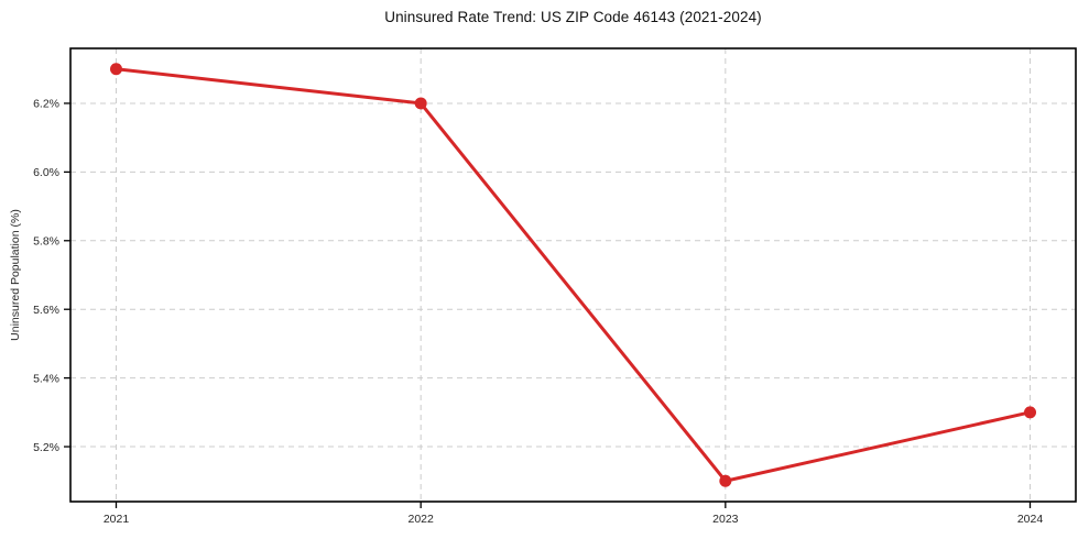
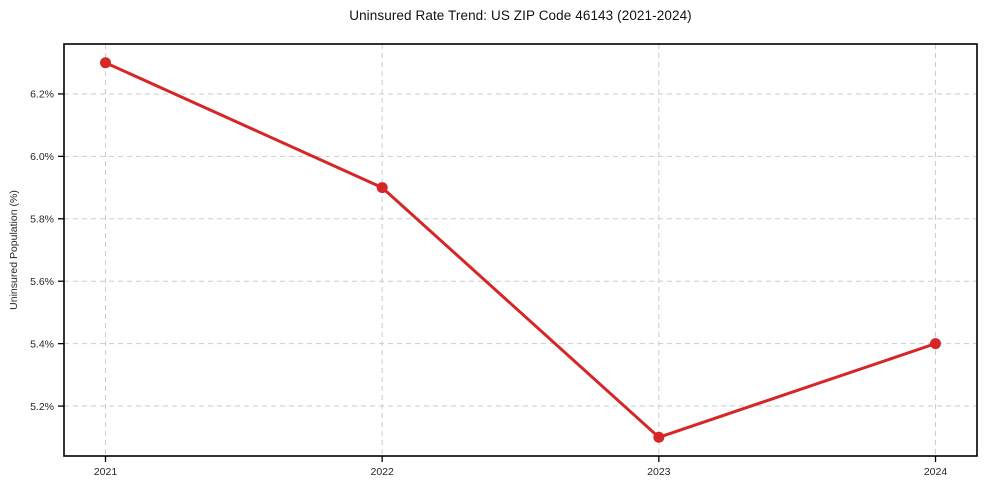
2022: 6.2% -> 5.9%
2024: 5.3% -> 5.4%
